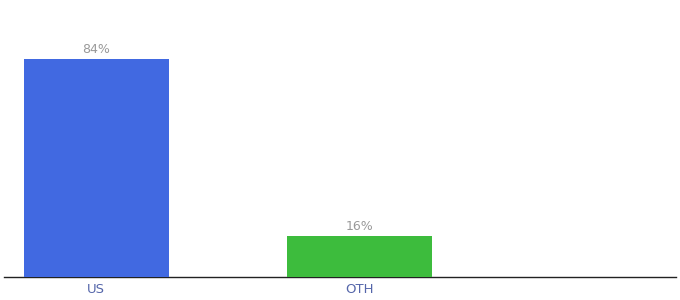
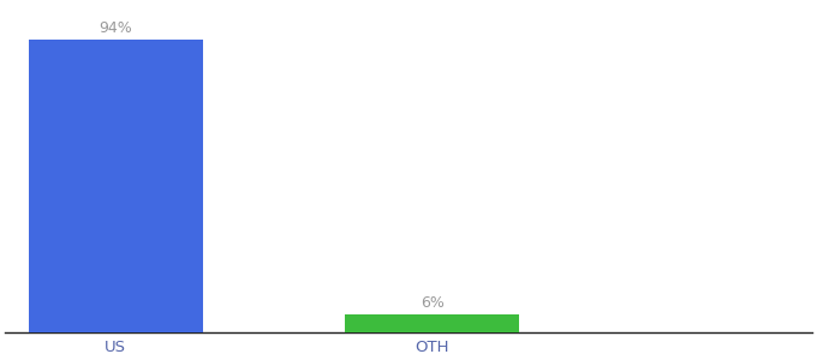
US: 84% -> 94%
OTH: 16% -> 6%
